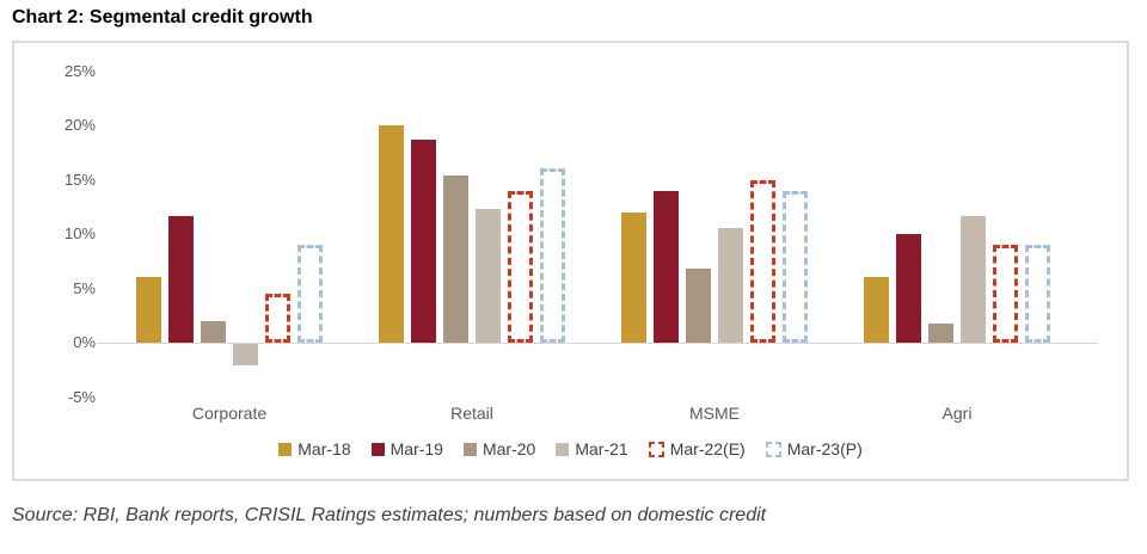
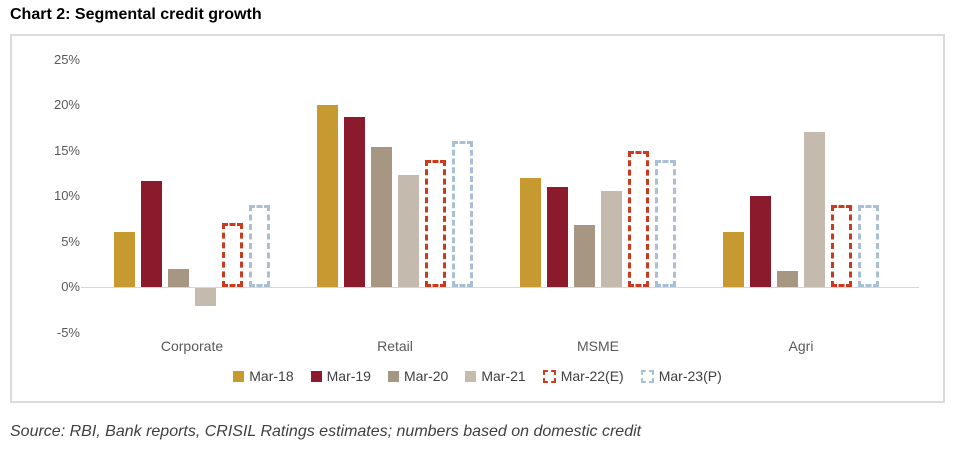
Mar-22(E)/Corporate: 4% -> 7%
Mar-19/MSME: 14% -> 11%
Mar-21/Agri: 12% -> 17%
